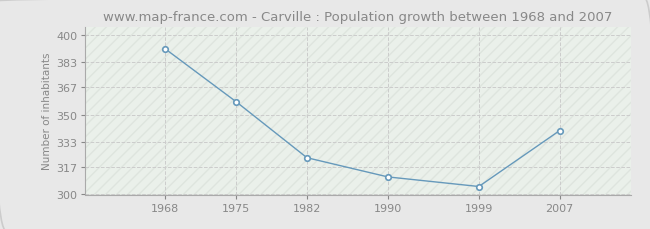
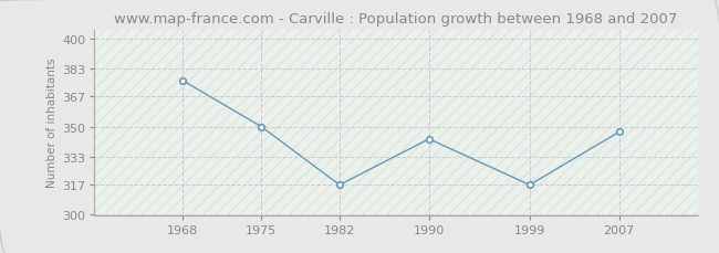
1968: 391 -> 376
1975: 358 -> 350
1982: 323 -> 317
1990: 311 -> 343
1999: 305 -> 317
2007: 340 -> 347
